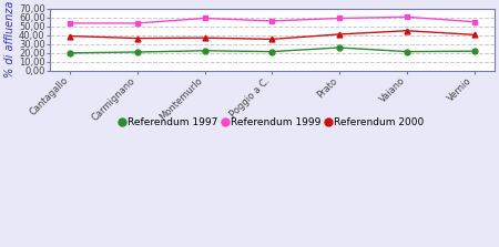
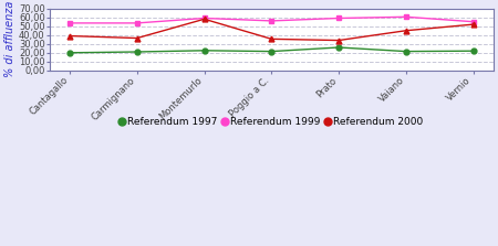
Referendum 2000/Montemurlo: 37 -> 58
Referendum 2000/Prato: 41 -> 34
Referendum 2000/Vernio: 40 -> 52
